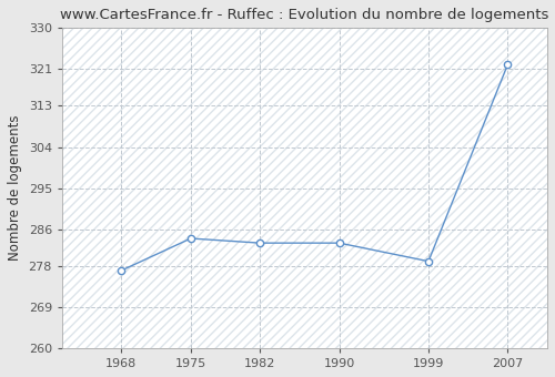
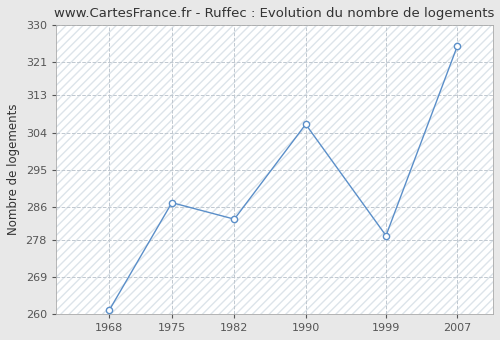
1968: 277 -> 261
1975: 284 -> 287
1990: 283 -> 306
2007: 322 -> 325
